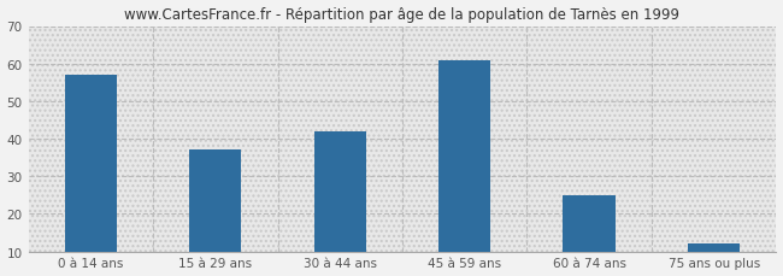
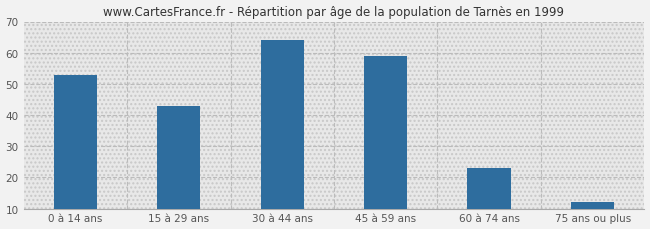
0 à 14 ans: 57 -> 53
15 à 29 ans: 37 -> 43
30 à 44 ans: 42 -> 64
45 à 59 ans: 61 -> 59
60 à 74 ans: 25 -> 23
